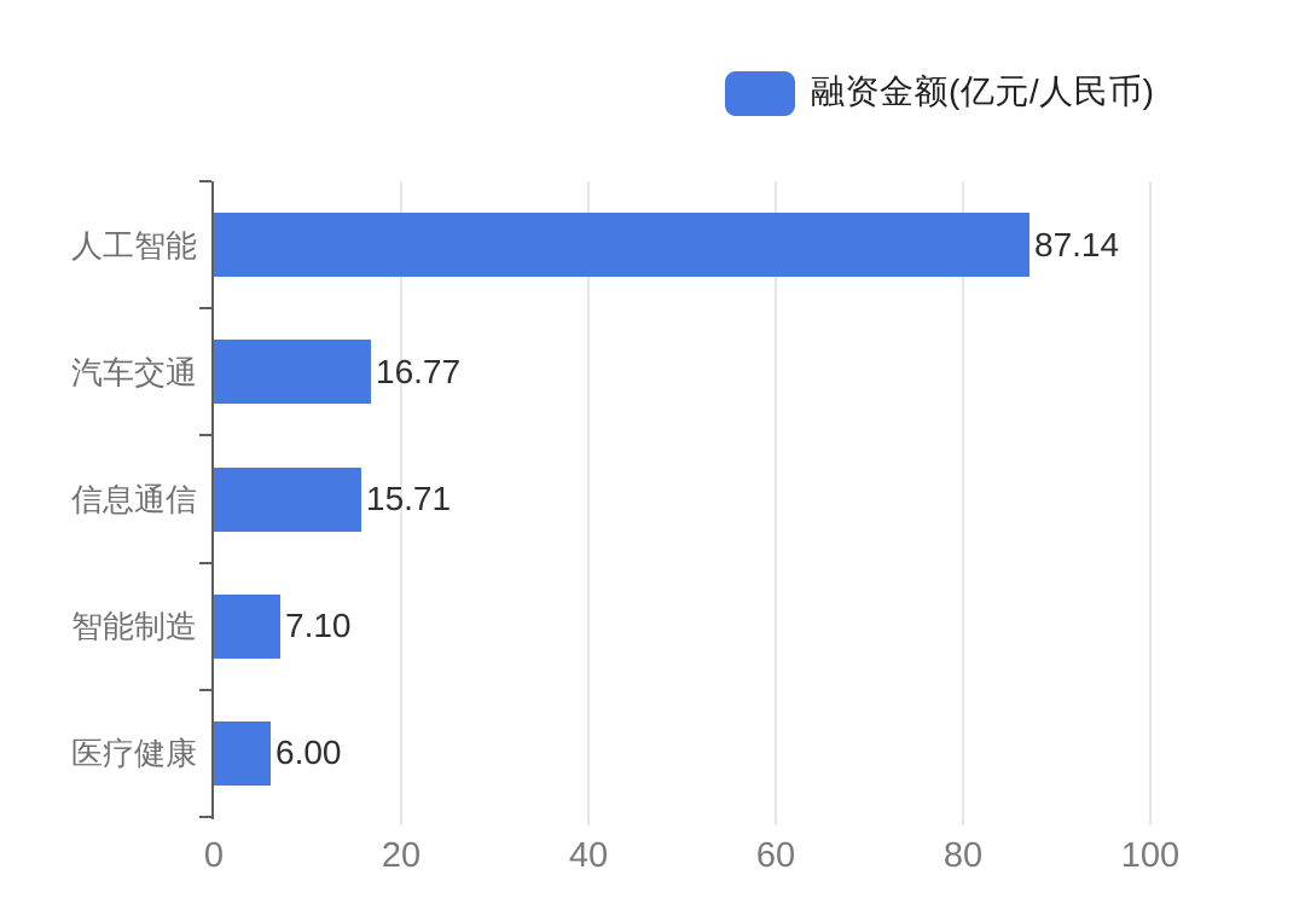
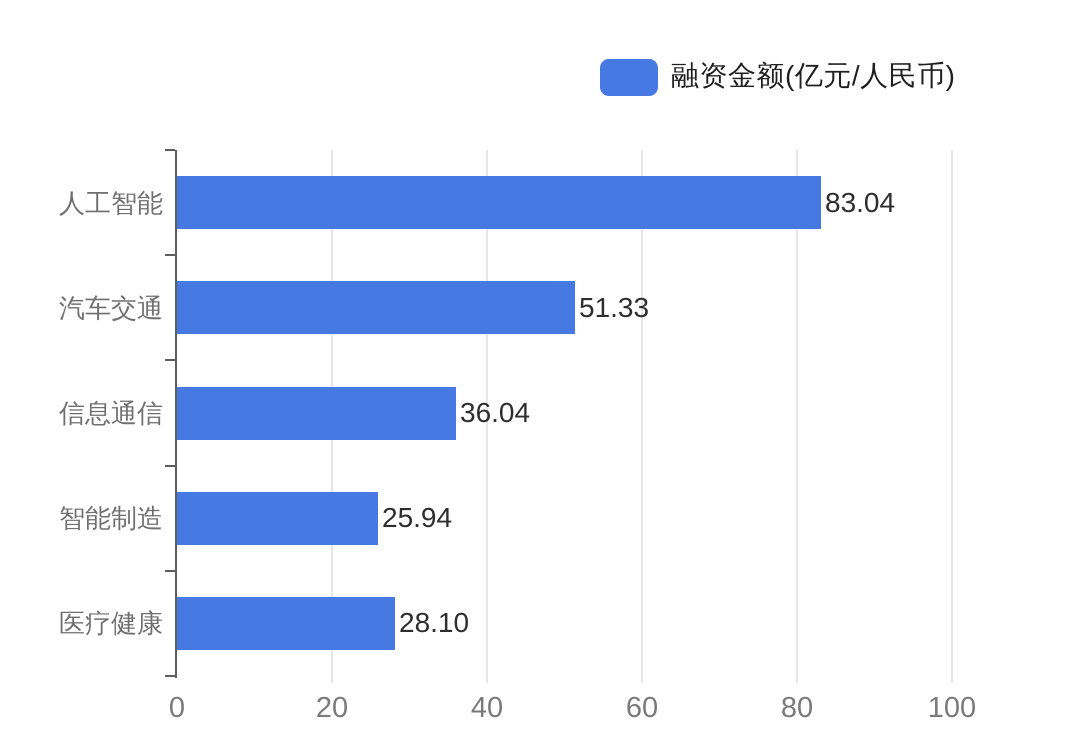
人工智能: 87.14 -> 83.04
汽车交通: 16.77 -> 51.33
信息通信: 15.71 -> 36.04
智能制造: 7.10 -> 25.94
医疗健康: 6.00 -> 28.10
